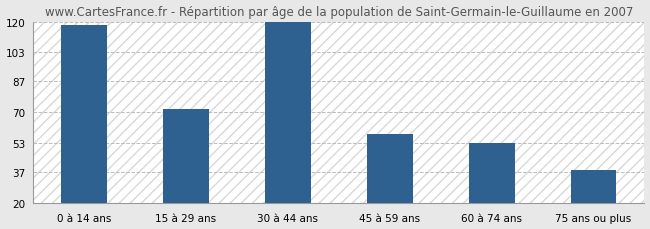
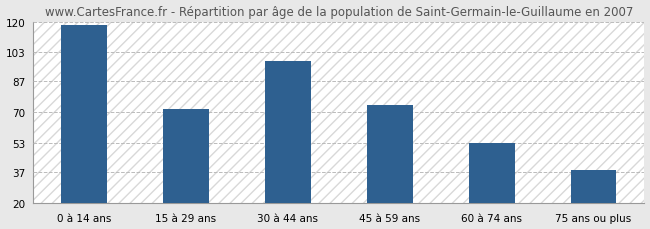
30 à 44 ans: 120 -> 98
45 à 59 ans: 58 -> 74
